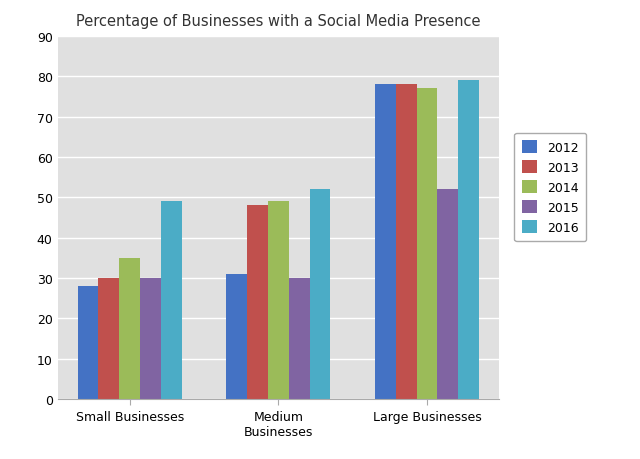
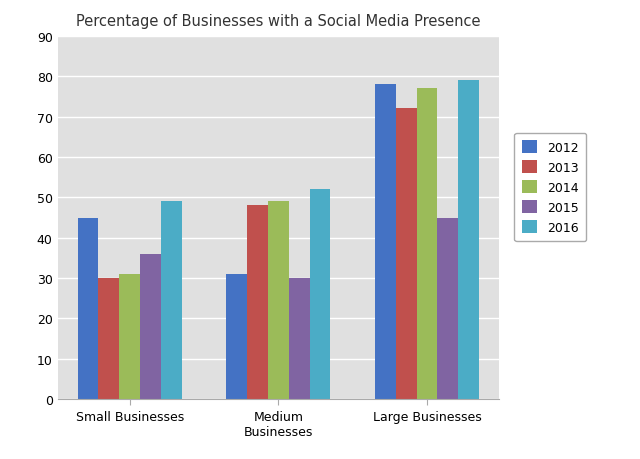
2012/Small Businesses: 28 -> 45
2014/Small Businesses: 35 -> 31
2015/Small Businesses: 30 -> 36
2013/Large Businesses: 78 -> 72
2015/Large Businesses: 52 -> 45
